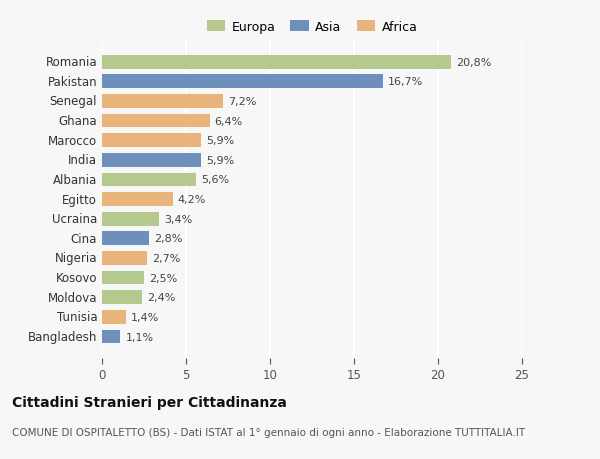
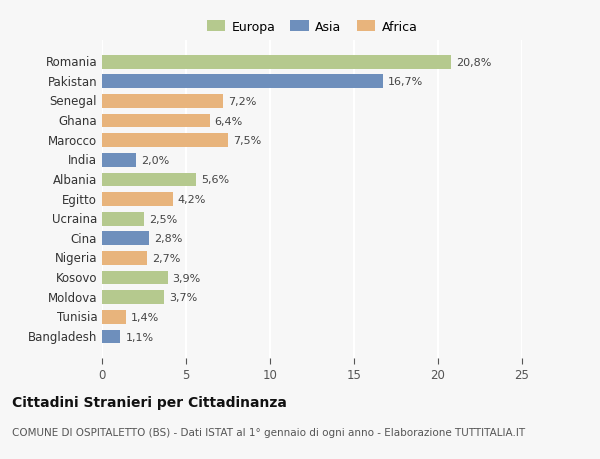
Marocco: 5,9% -> 7,5%
India: 5,9% -> 2,0%
Ucraina: 3,4% -> 2,5%
Kosovo: 2,5% -> 3,9%
Moldova: 2,4% -> 3,7%
